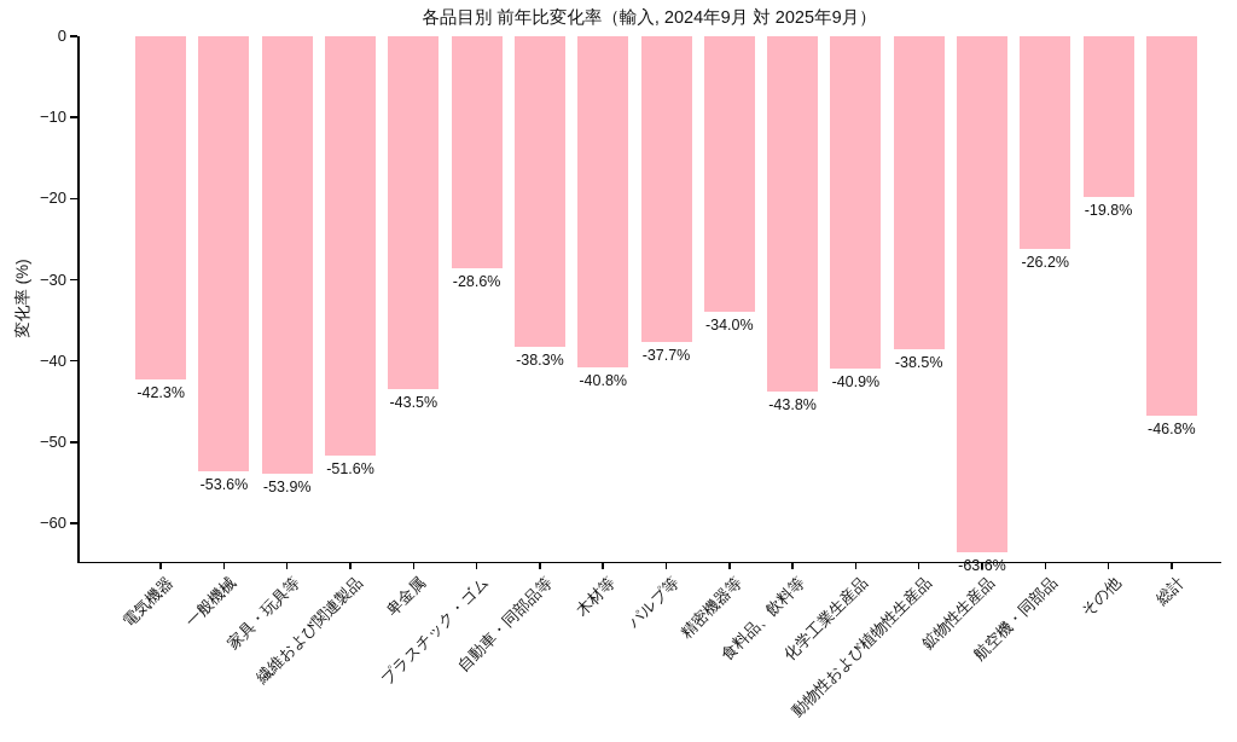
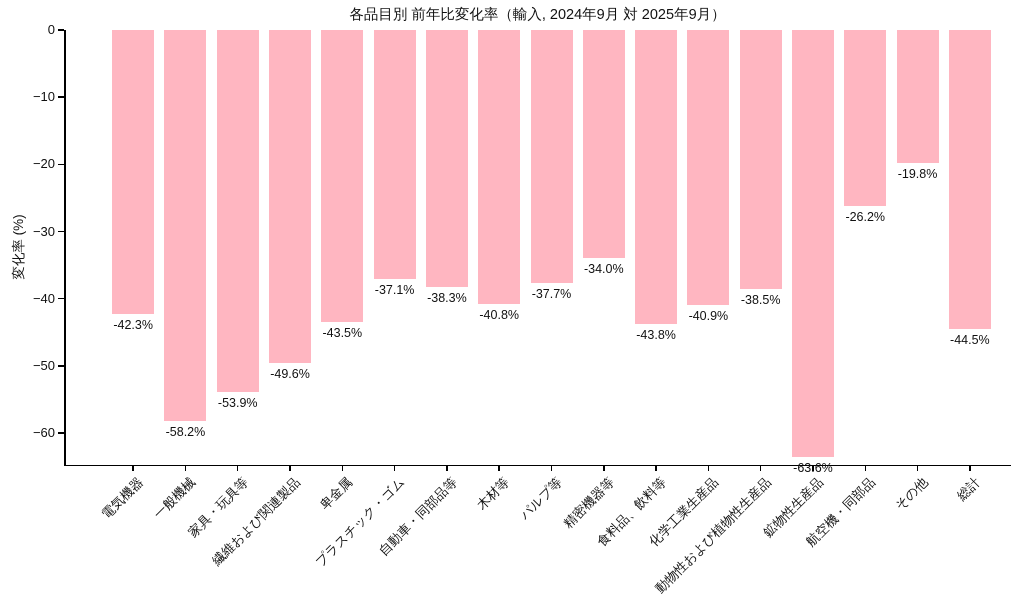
一般機械: -53.6% -> -58.2%
繊維および関連製品: -51.6% -> -49.6%
プラスチック・ゴム: -28.6% -> -37.1%
総計: -46.8% -> -44.5%
